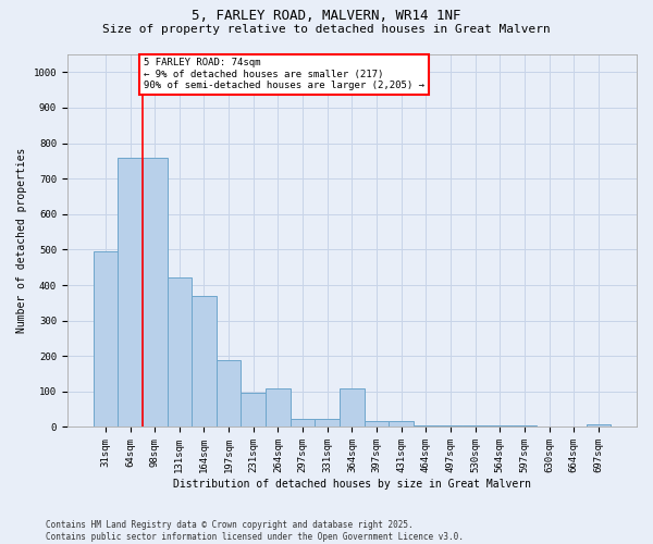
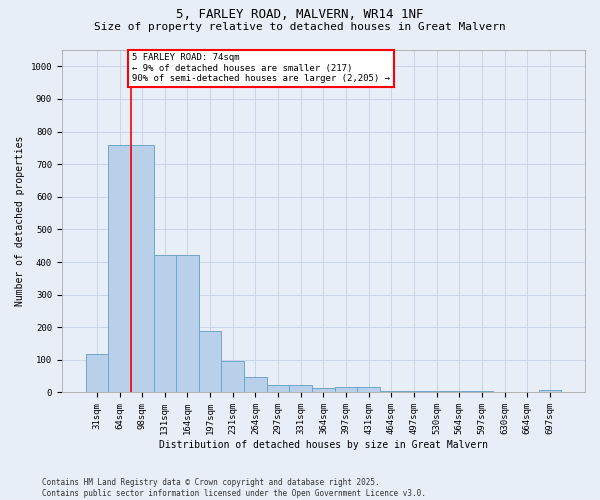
31sqm: 495 -> 118
164sqm: 370 -> 420
264sqm: 110 -> 48
364sqm: 110 -> 15
